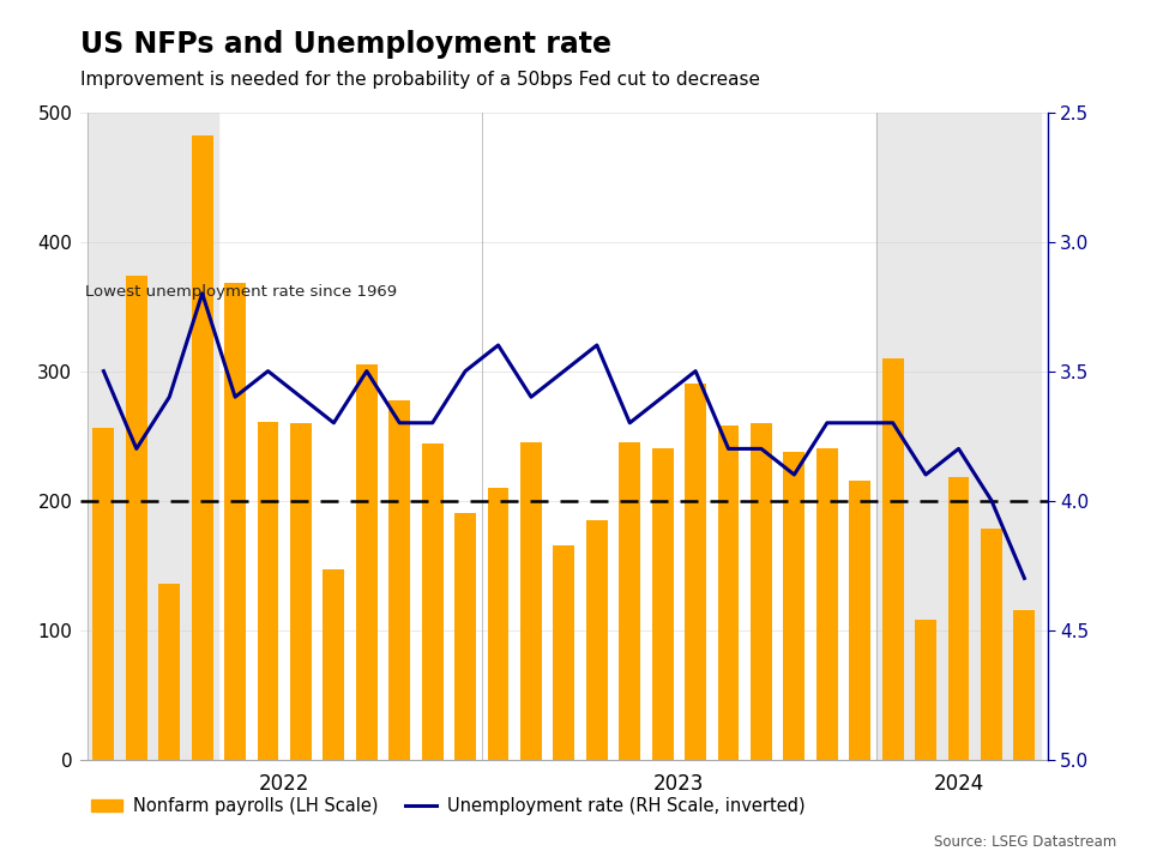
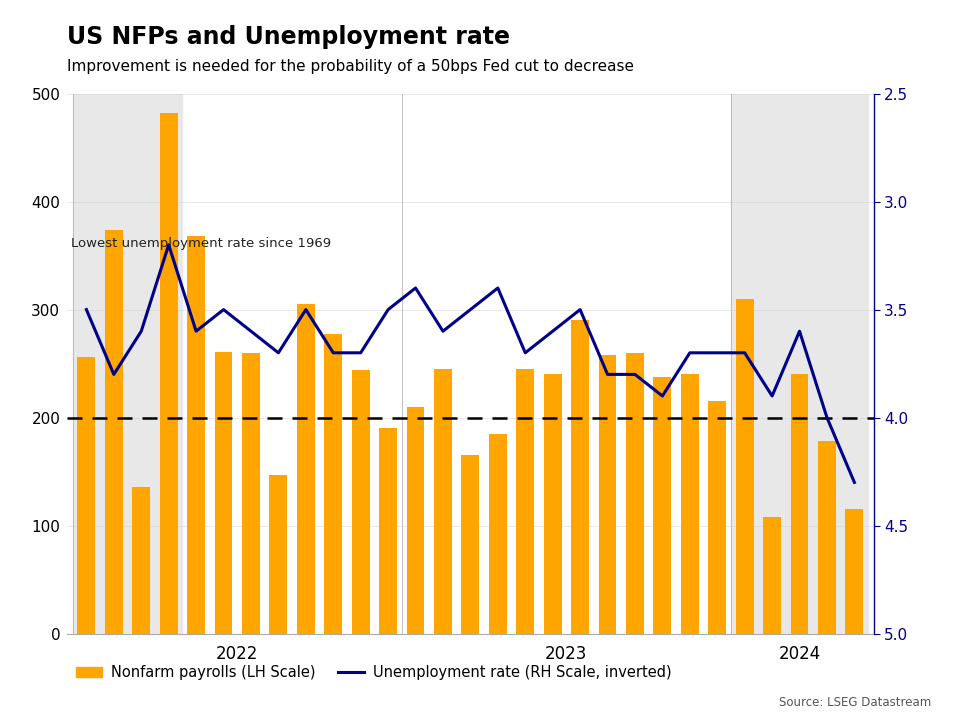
Nonfarm payrolls (LH Scale)/2024: 218 -> 240
Unemployment rate (RH Scale, inverted)/2024: 3.8 -> 3.6
